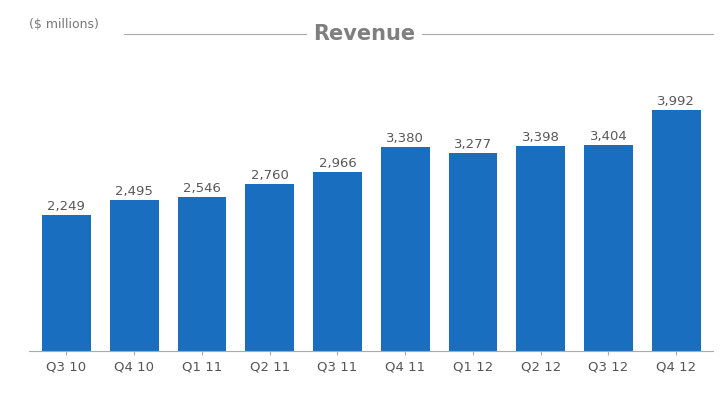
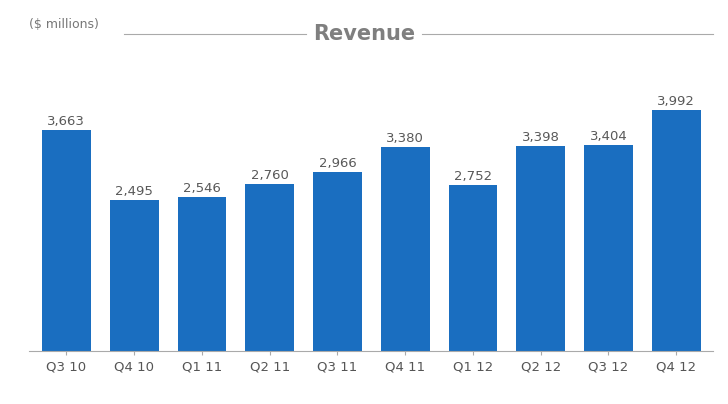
Q3 10: 2,249 -> 3,663
Q1 12: 3,277 -> 2,752
